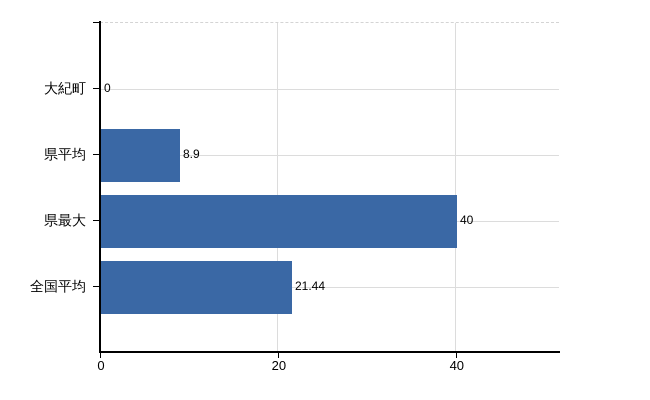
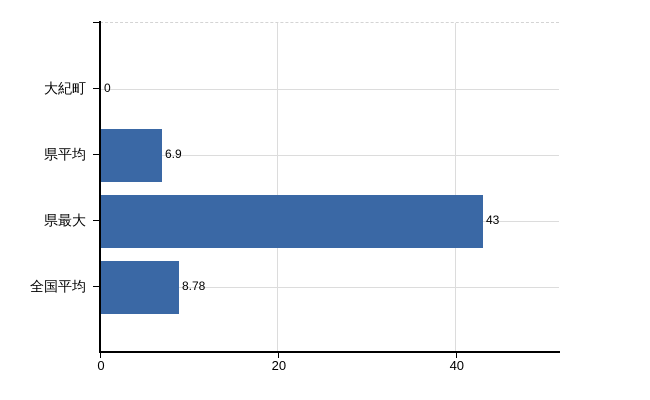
県平均: 8.9 -> 6.9
県最大: 40 -> 43
全国平均: 21.44 -> 8.78
